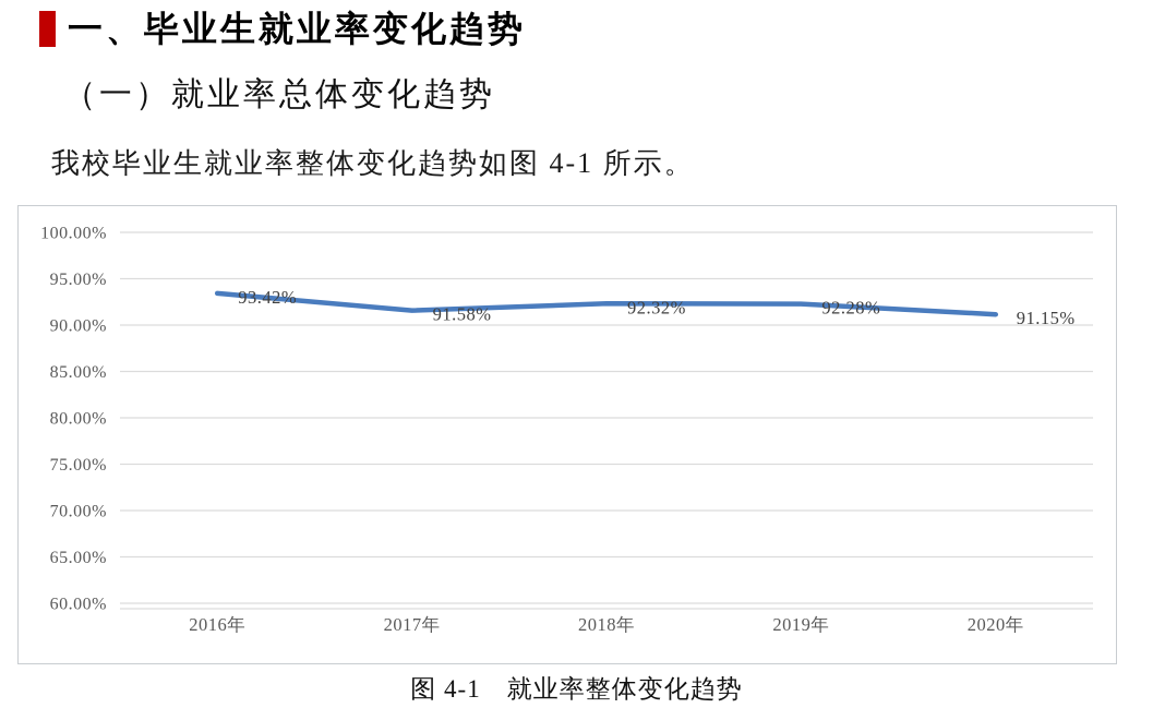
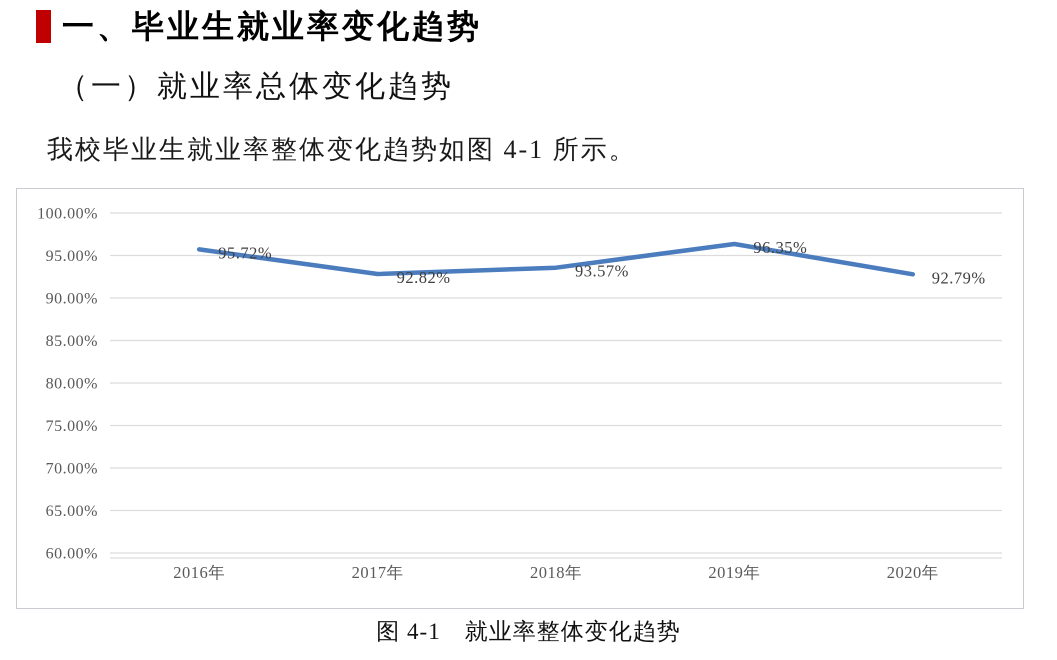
2016年: 93.42% -> 95.72%
2017年: 91.58% -> 92.82%
2018年: 92.32% -> 93.57%
2019年: 92.28% -> 96.35%
2020年: 91.15% -> 92.79%
